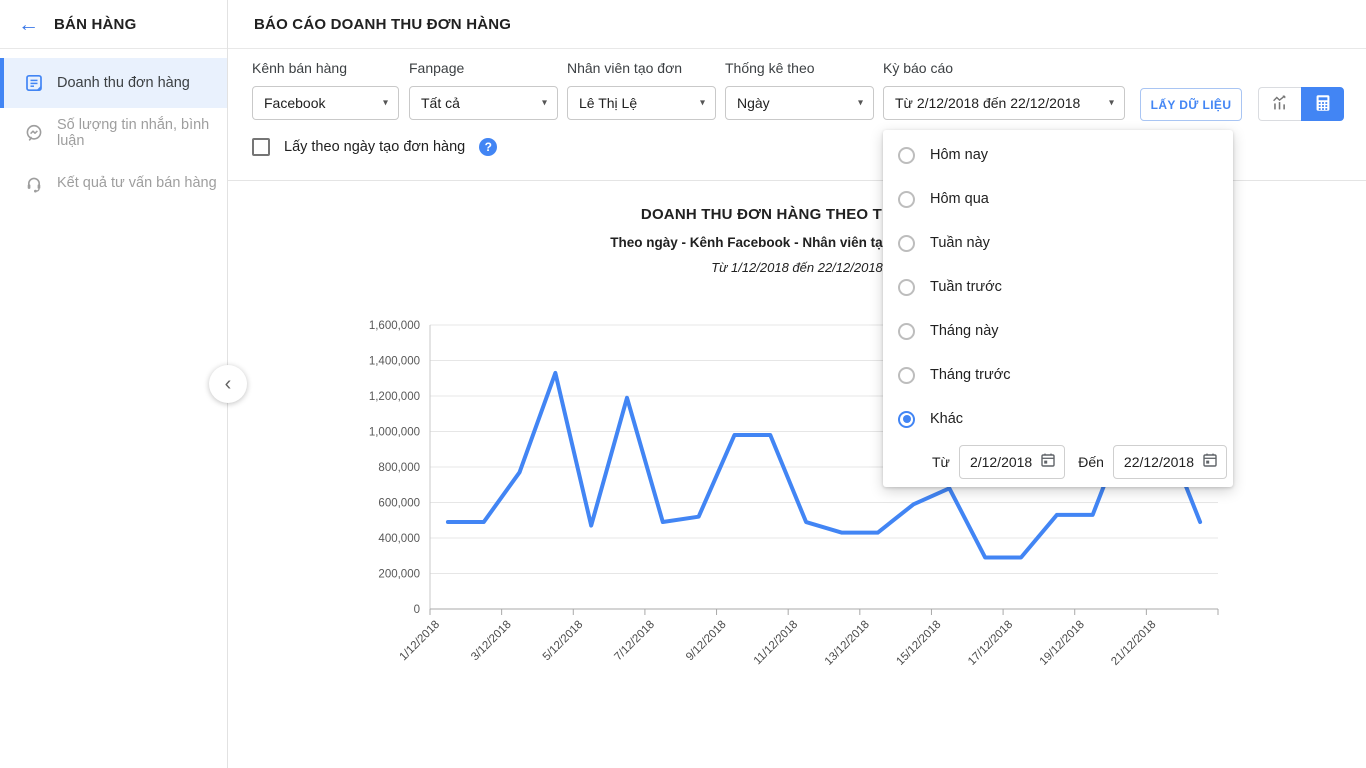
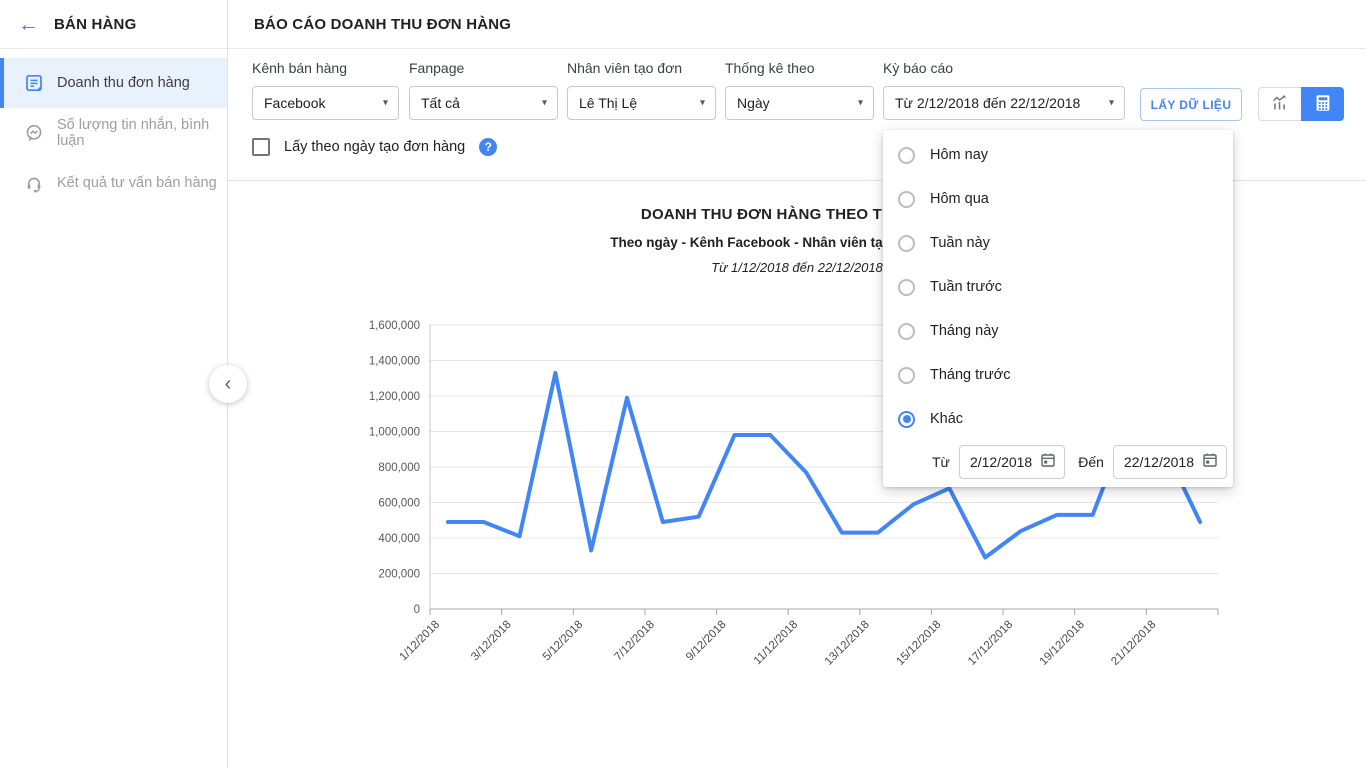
3/12/2018: 770000 -> 410000
5/12/2018: 470000 -> 330000
11/12/2018: 490000 -> 770000
17/12/2018: 290000 -> 440000
21/12/2018: 1000000 -> 910000
